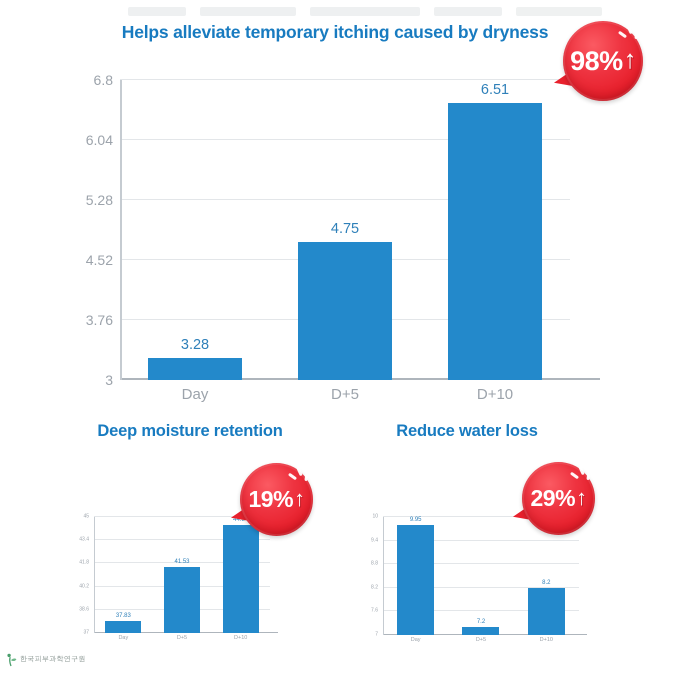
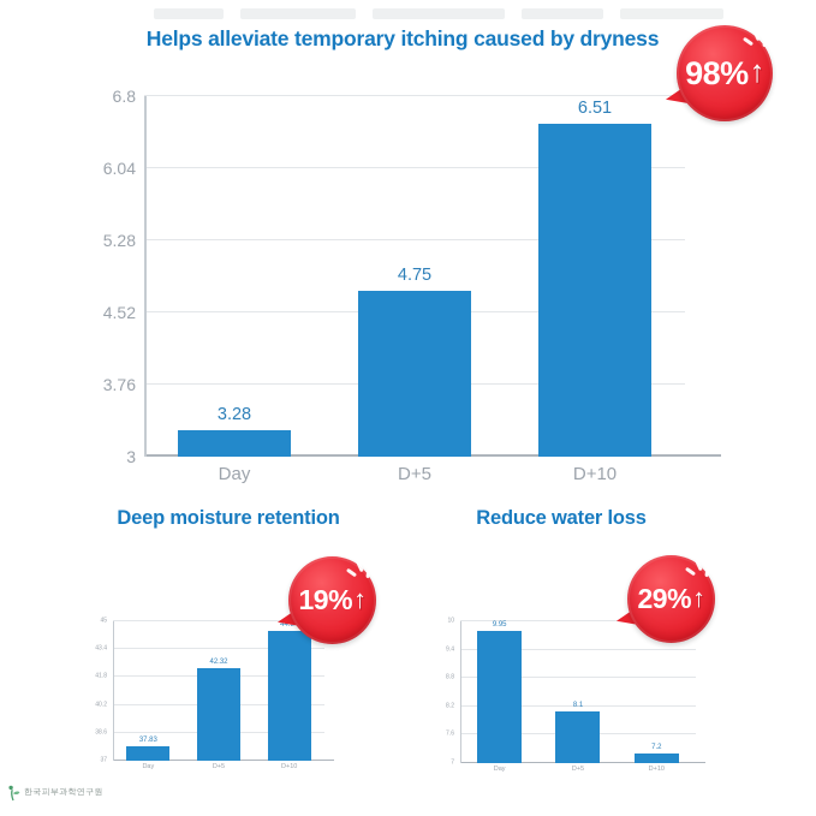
Deep moisture retention/D+5: 41.53 -> 42.32
Reduce water loss/D+5: 7.2 -> 8.1
Reduce water loss/D+10: 8.2 -> 7.2
